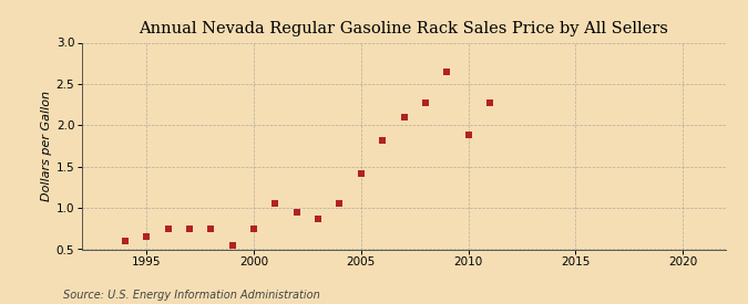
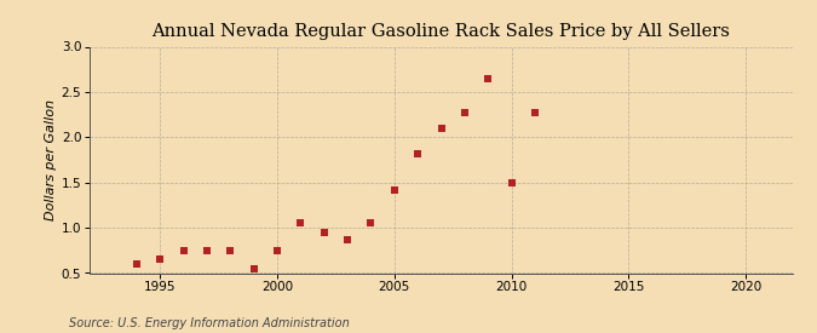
2010: 1.88 -> 1.50
